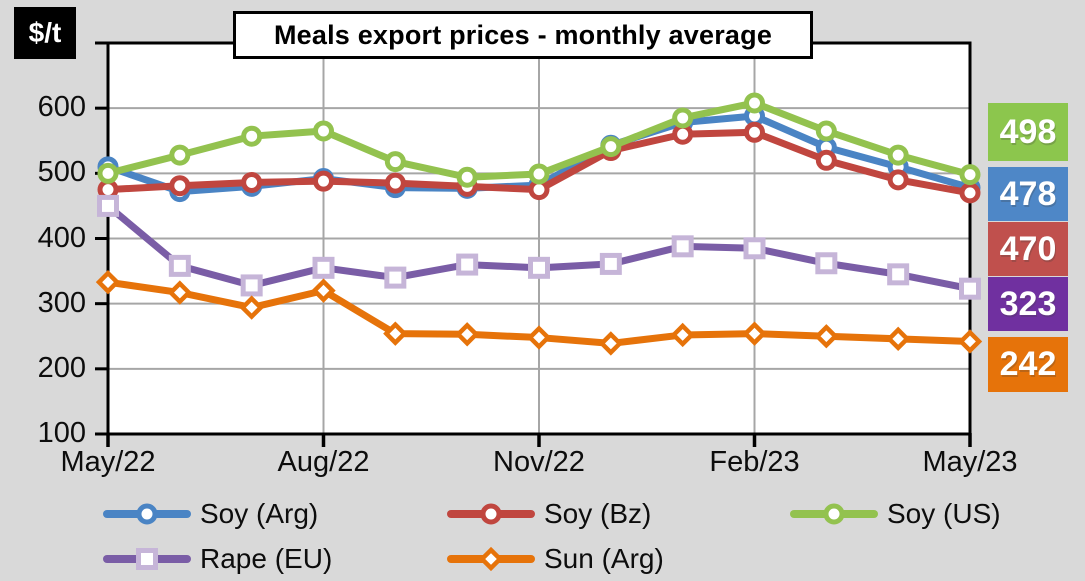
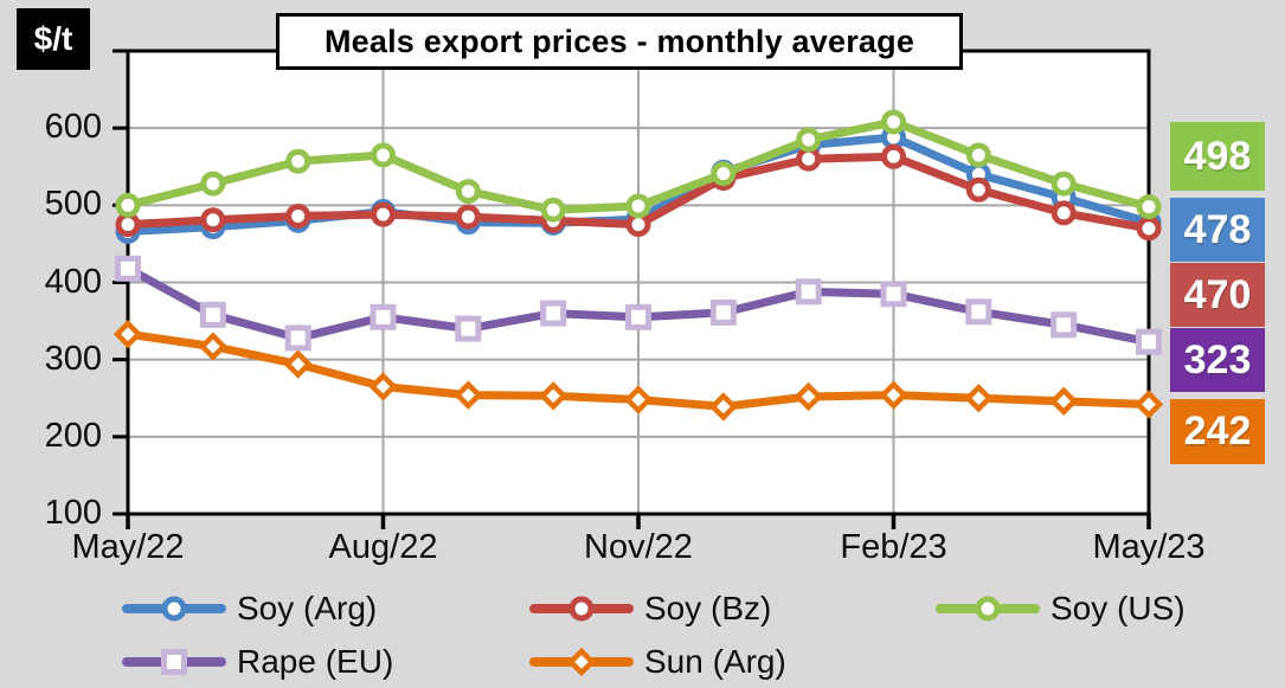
Soy (Arg)/May/22: 510 -> 470
Rape (EU)/May/22: 450 -> 420
Sun (Arg)/Aug/22: 320 -> 260
